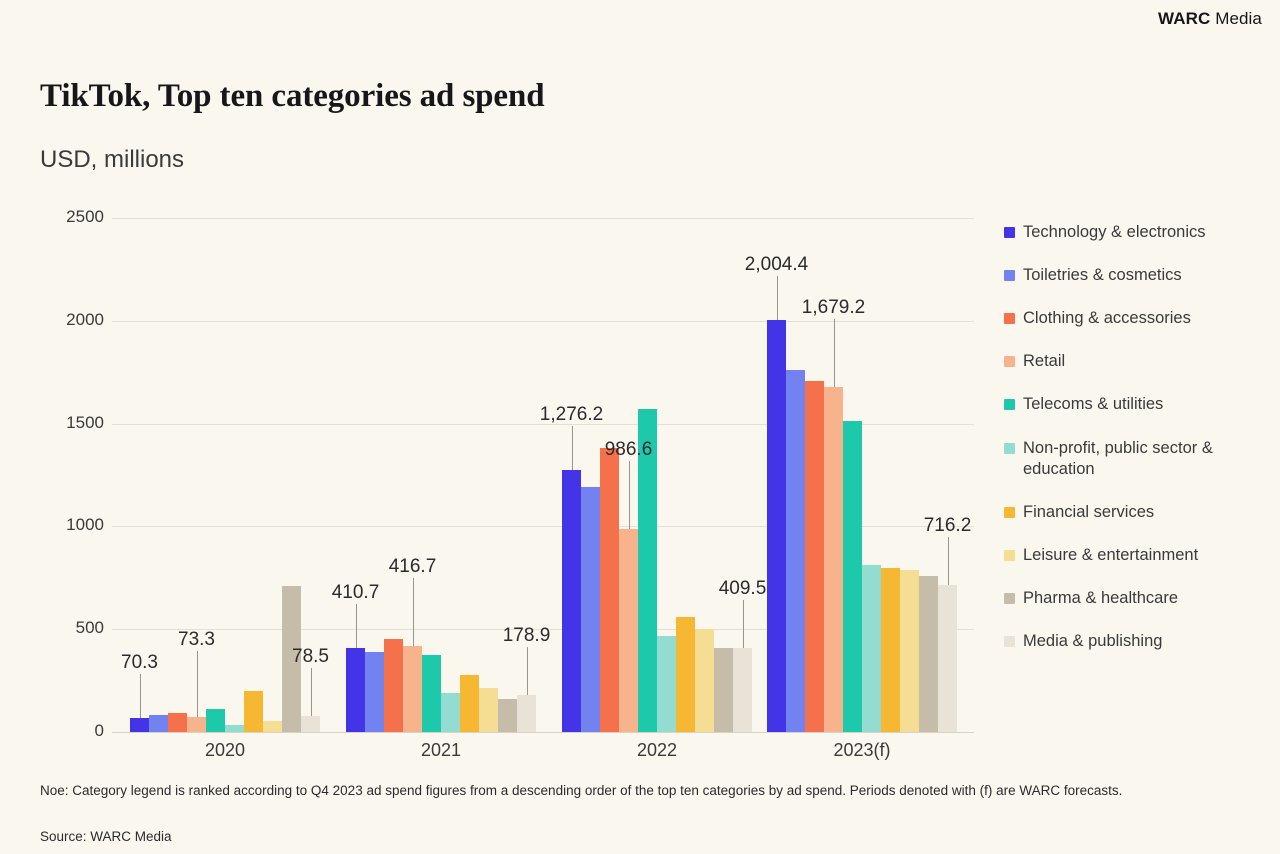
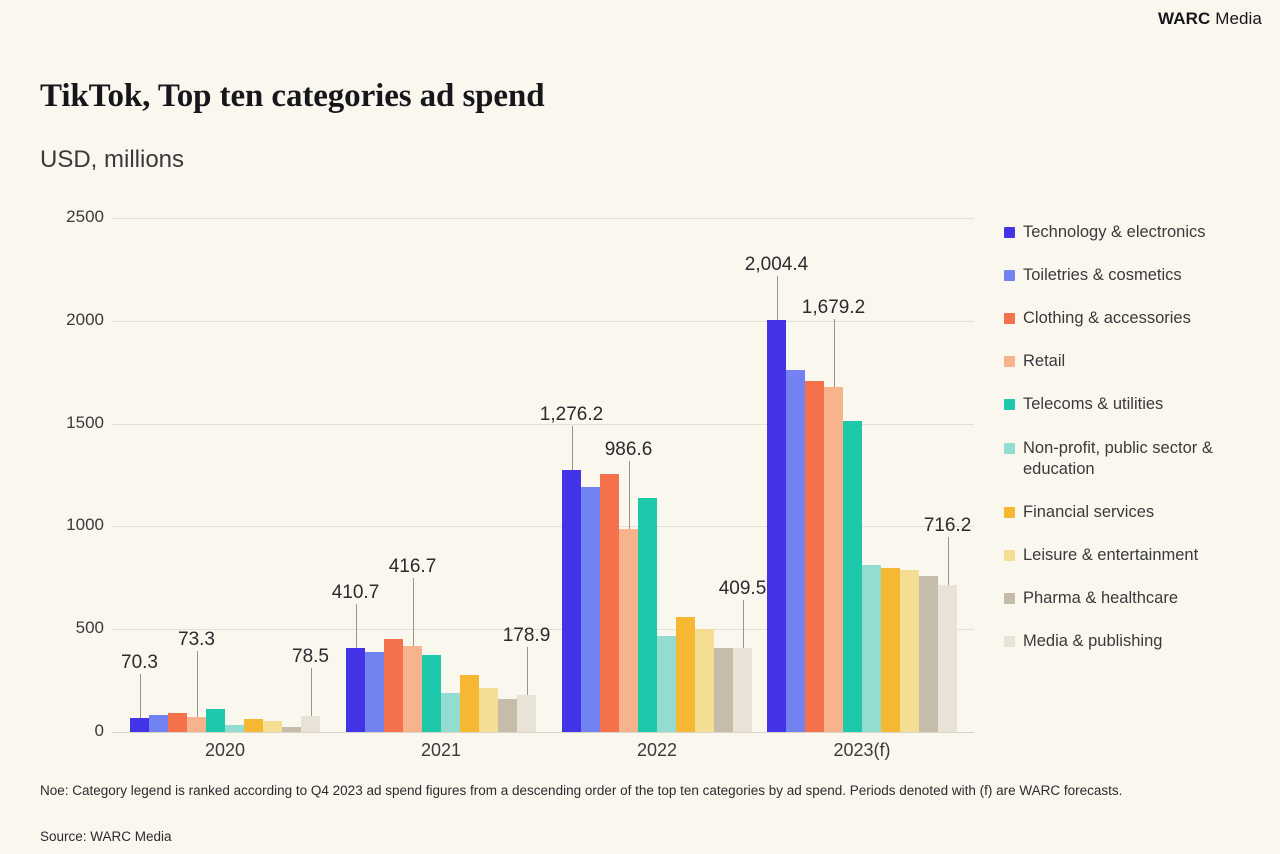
Financial services/2020: 200 -> 60
Pharma & healthcare/2020: 710 -> 30
Clothing & accessories/2022: 1380 -> 1260
Telecoms & utilities/2022: 1570 -> 1140
